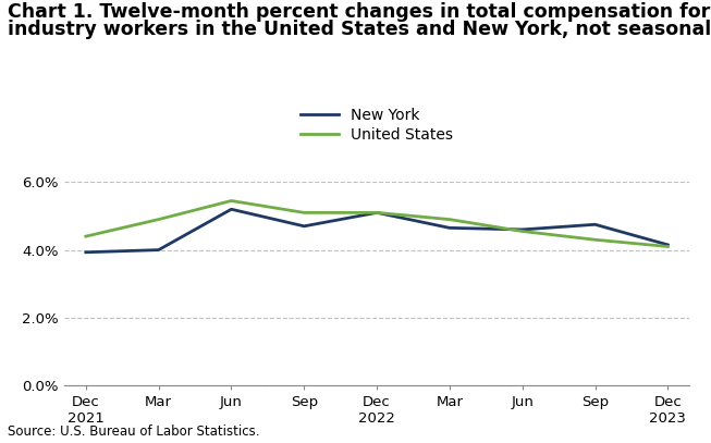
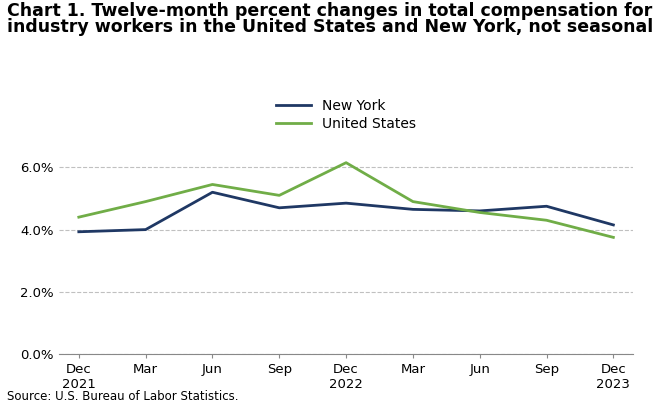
New York/Dec 2022: 5.10% -> 4.85%
United States/Dec 2022: 5.10% -> 6.15%
United States/Dec 2023: 4.10% -> 3.75%
